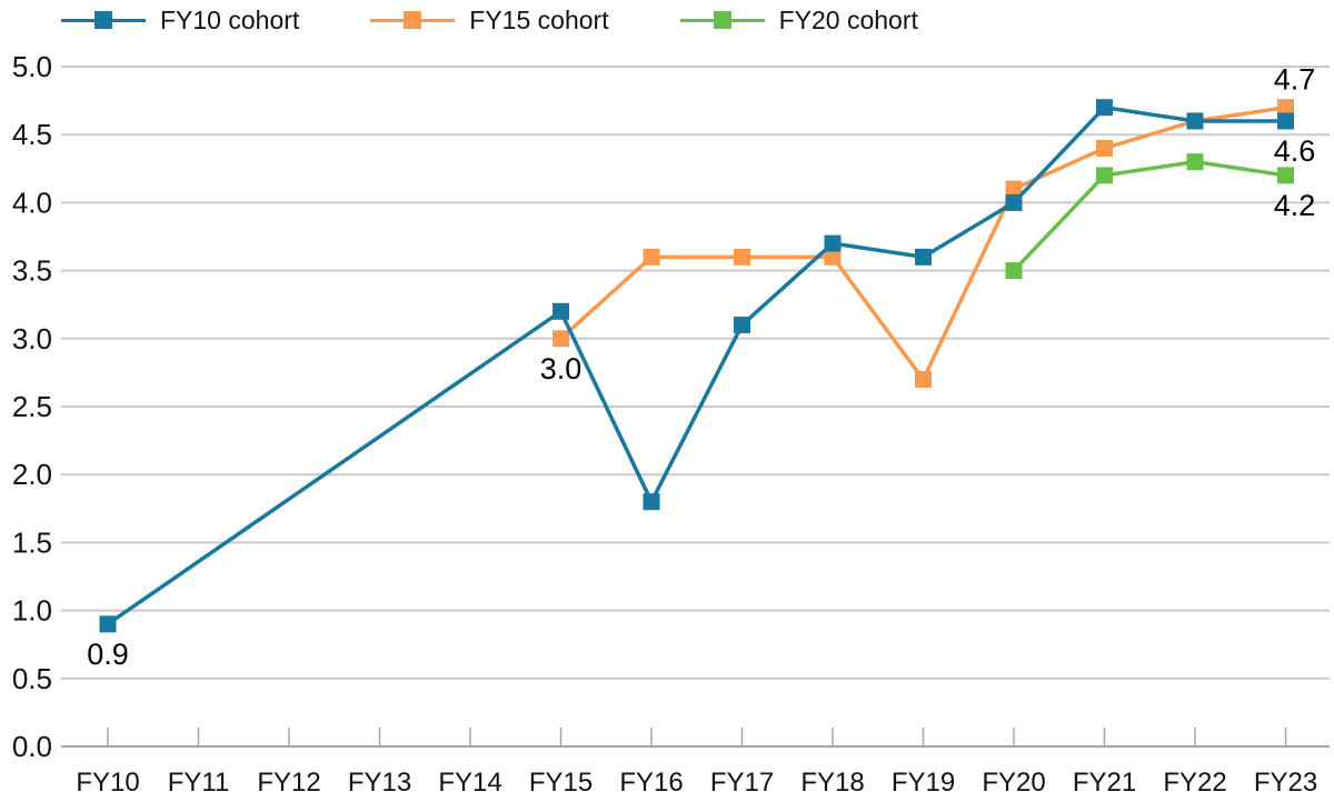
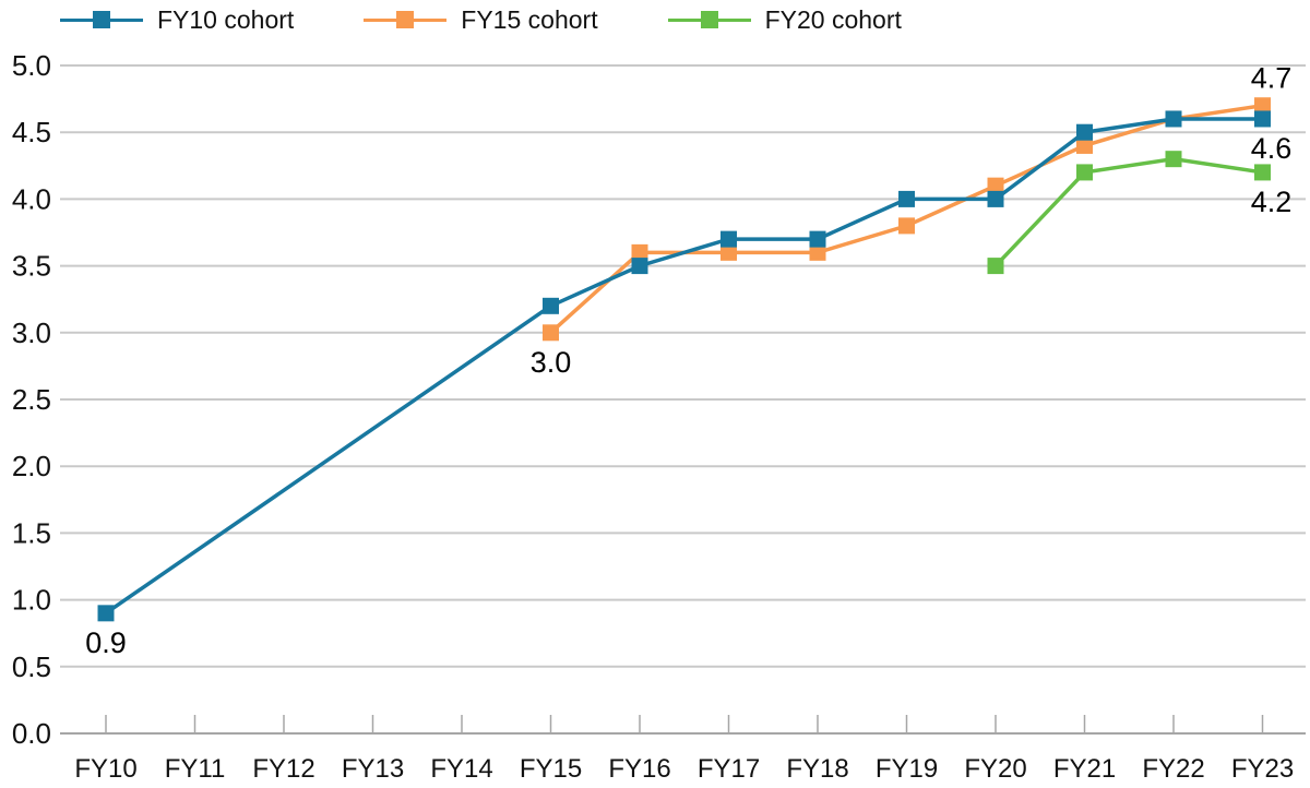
FY10 cohort/FY16: 1.8 -> 3.5
FY10 cohort/FY17: 3.1 -> 3.7
FY10 cohort/FY19: 3.6 -> 4.0
FY15 cohort/FY19: 2.7 -> 3.8
FY10 cohort/FY21: 4.7 -> 4.5
